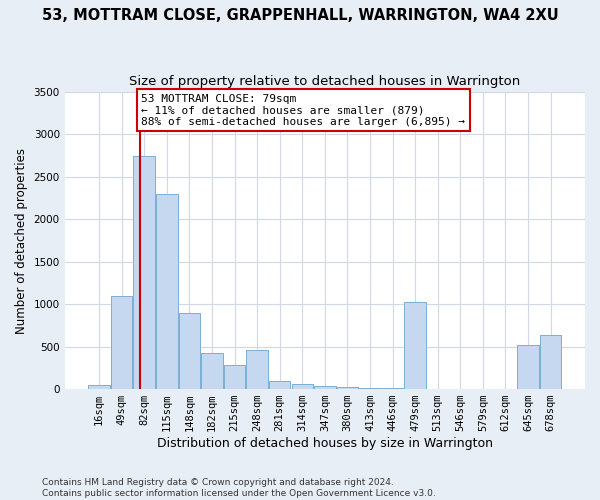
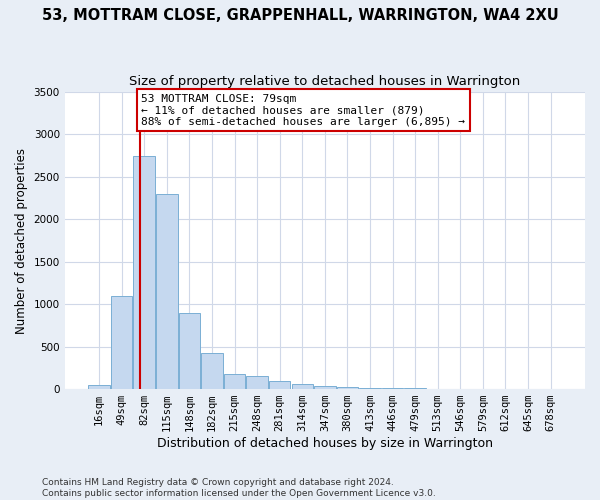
215sqm: 280 -> 180
248sqm: 460 -> 160
479sqm: 1020 -> 10
645sqm: 520 -> 0
678sqm: 640 -> 0
